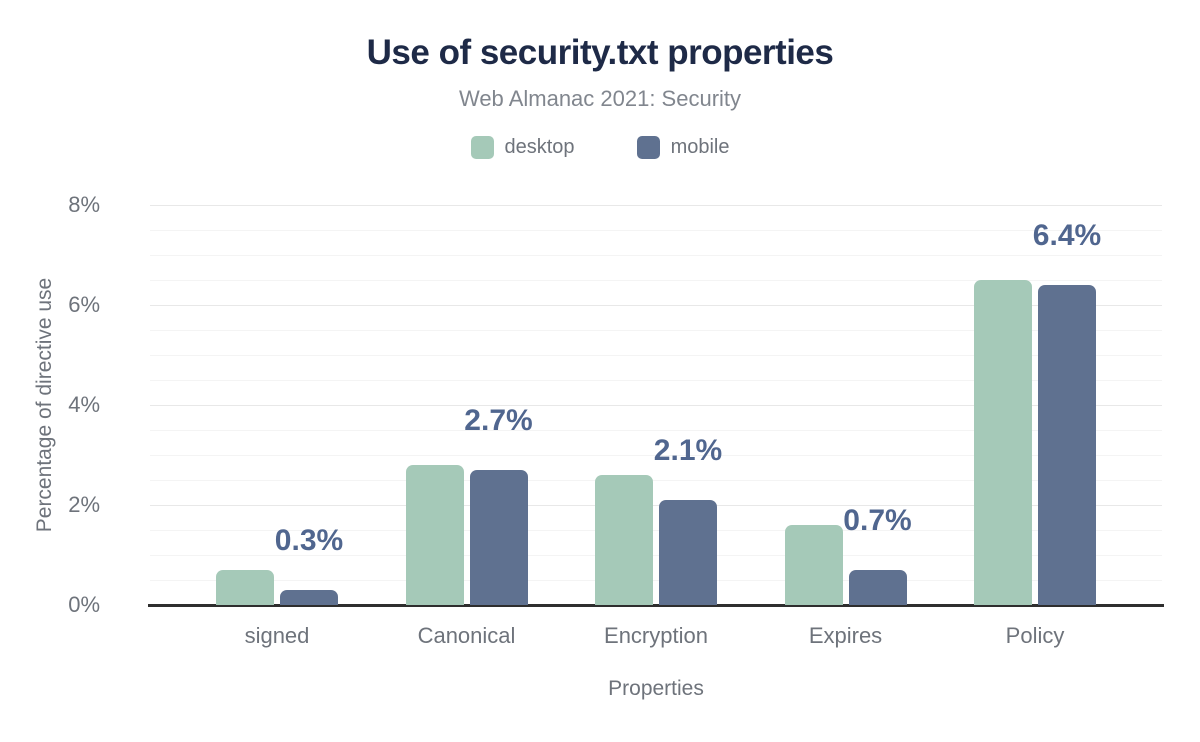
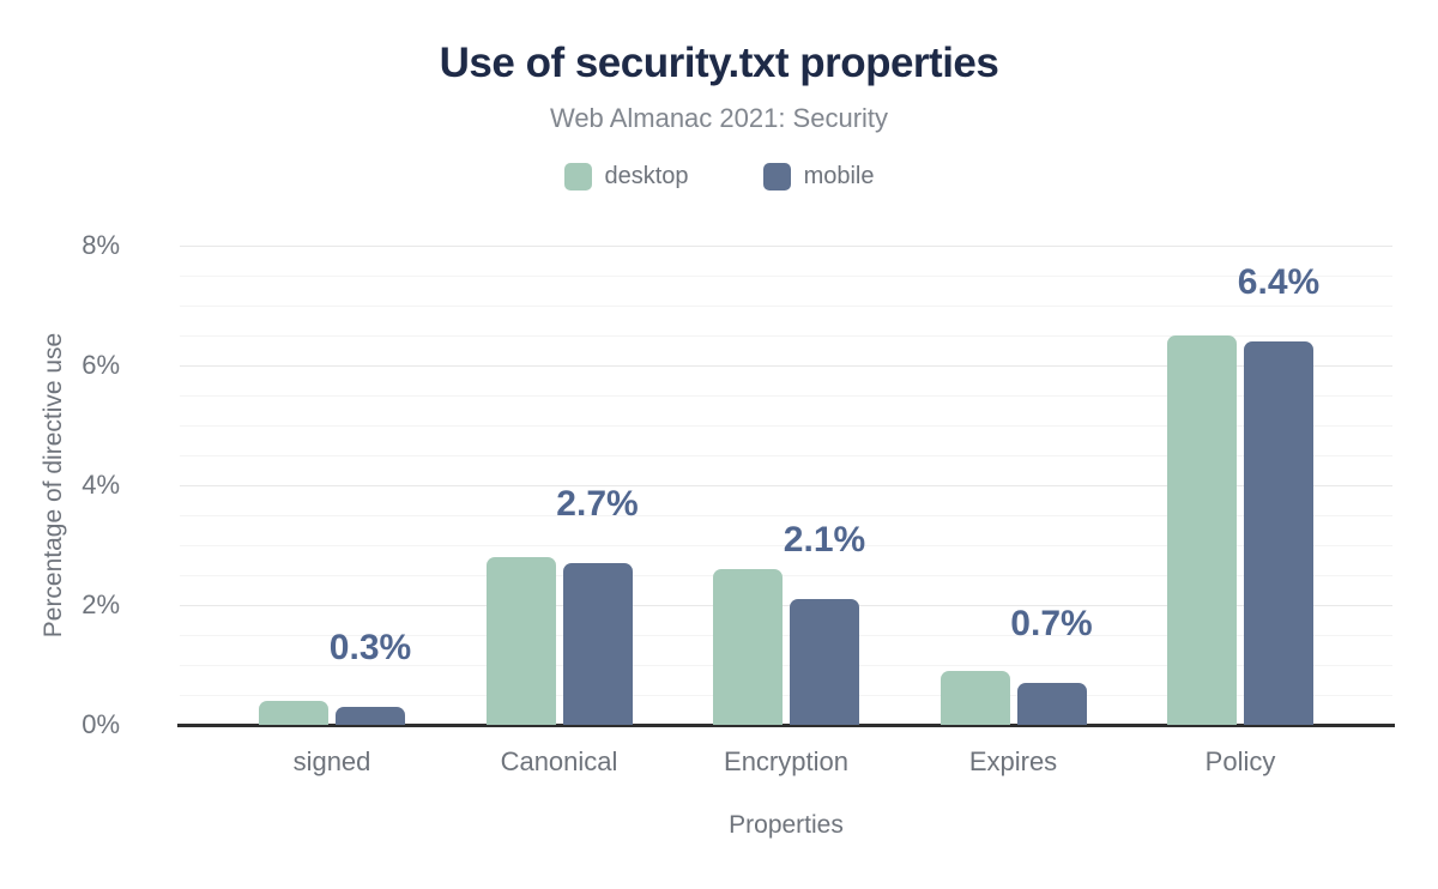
desktop/signed: 0.7% -> 0.4%
desktop/Expires: 1.6% -> 0.9%
